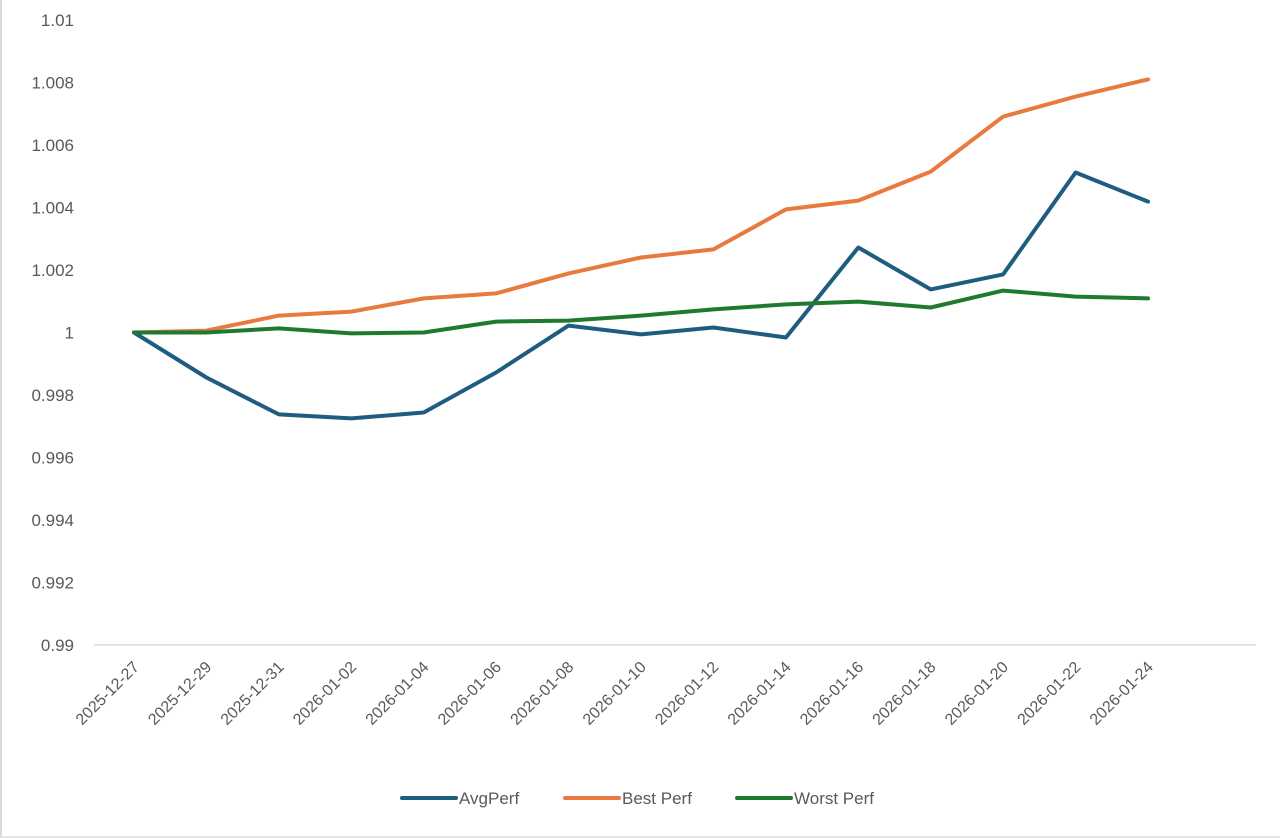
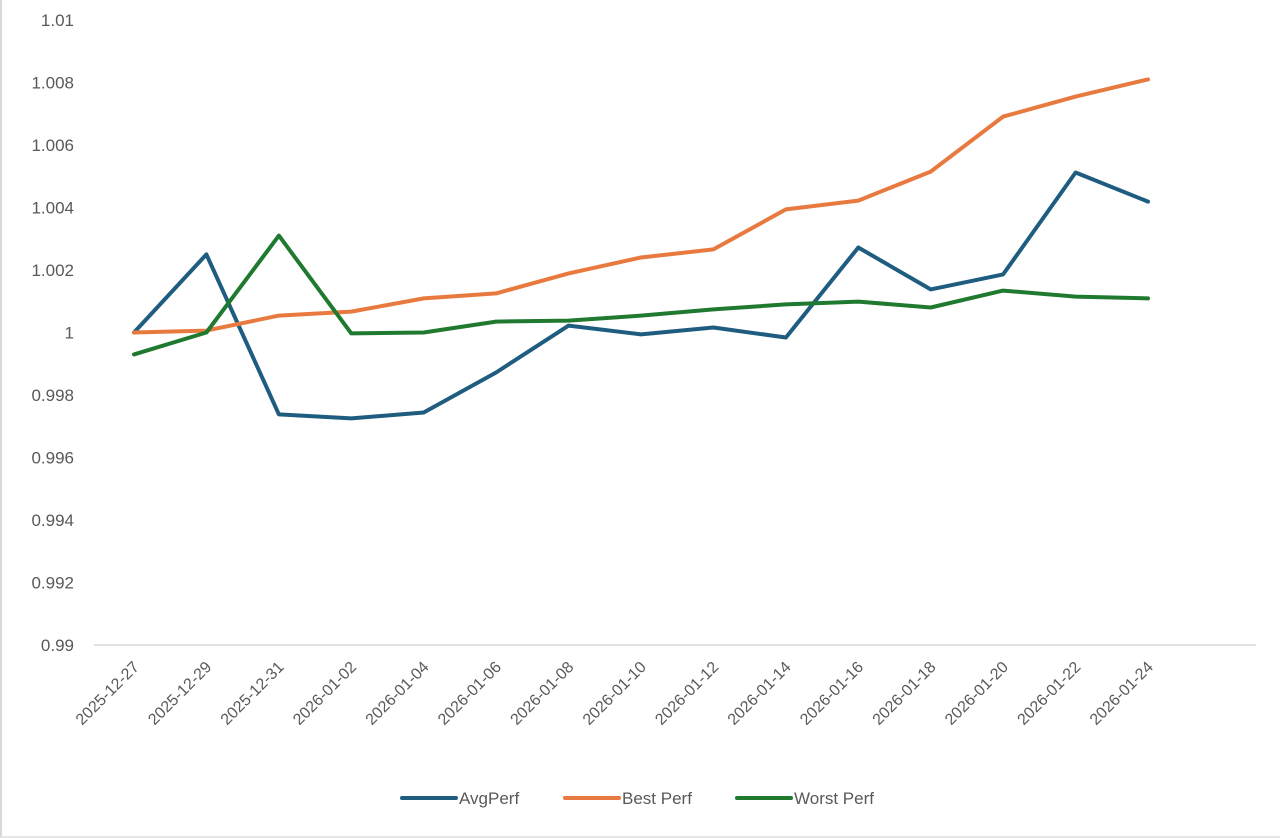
Worst Perf/2025-12-27: 1.0000 -> 0.9993
AvgPerf/2025-12-29: 0.9986 -> 1.0025
Worst Perf/2025-12-31: 1.0001 -> 1.0031
